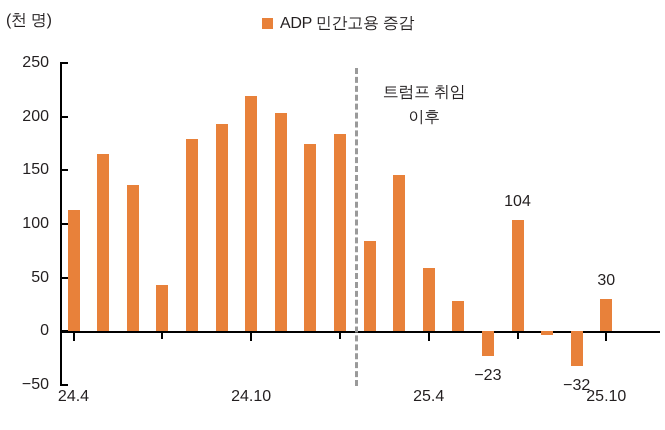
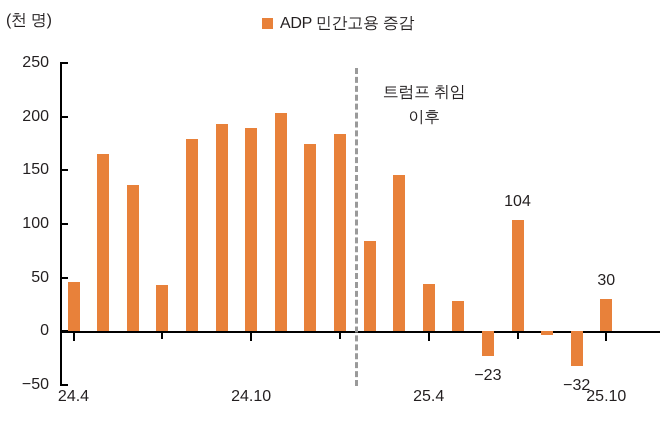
24.4: 113 -> 46
24.10: 219 -> 189
25.4: 59 -> 44
